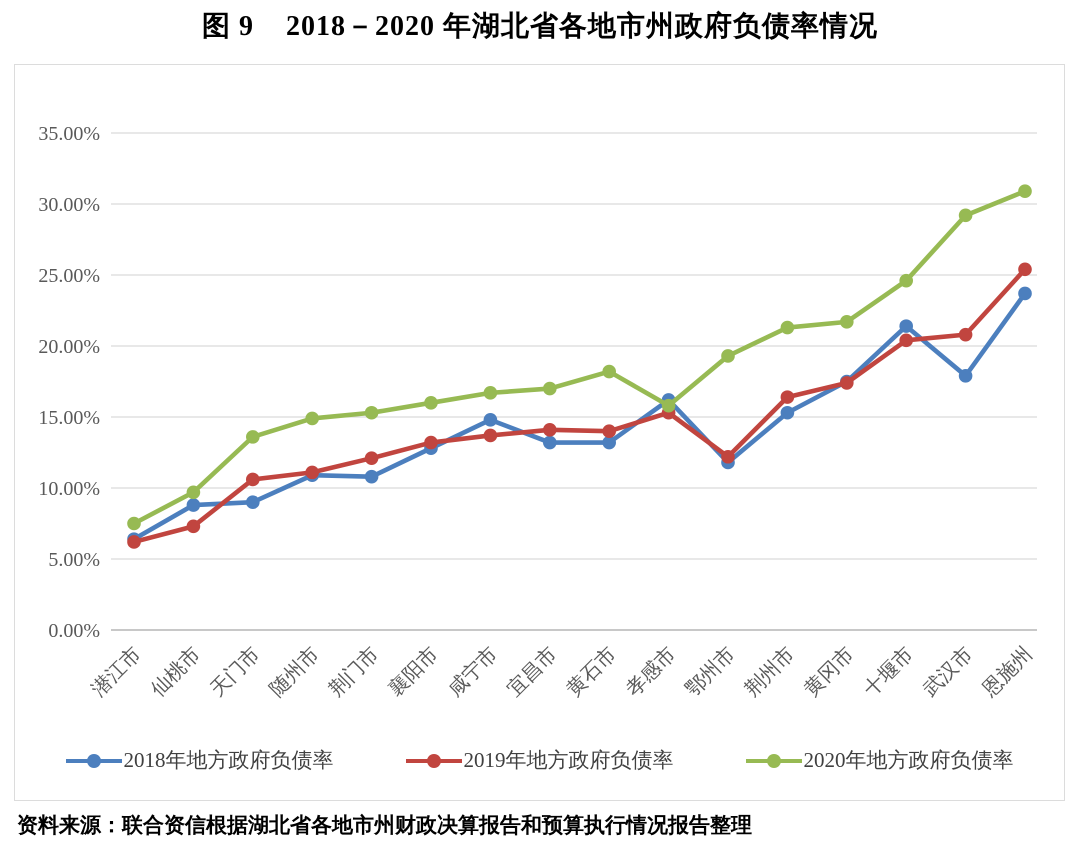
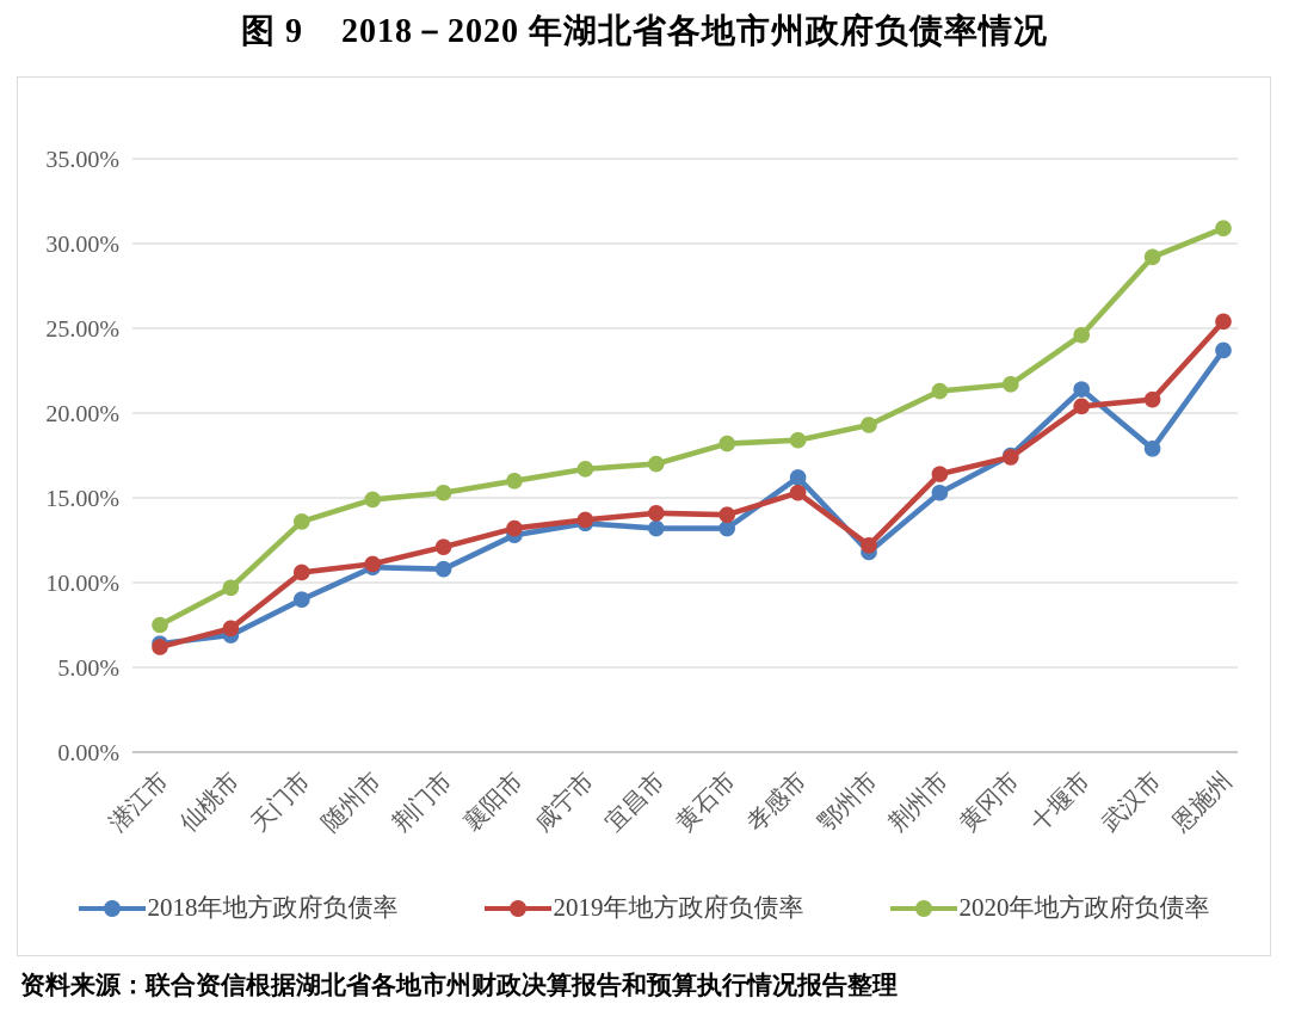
2018年地方政府负债率/仙桃市: 8.8% -> 6.9%
2018年地方政府负债率/咸宁市: 14.8% -> 13.5%
2020年地方政府负债率/孝感市: 15.8% -> 18.4%
